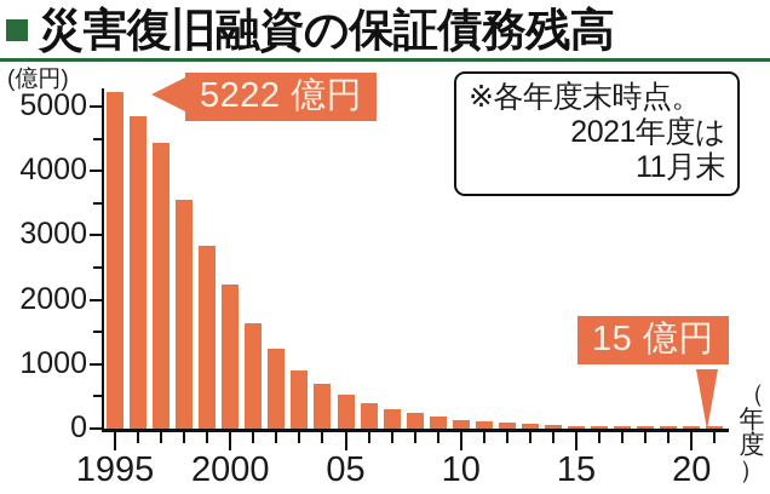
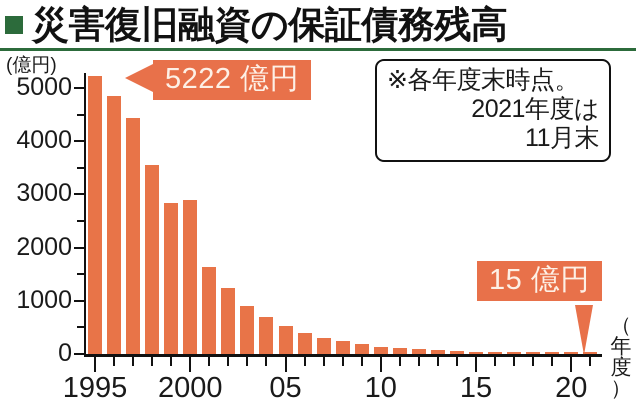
2000: 2200 -> 2900
